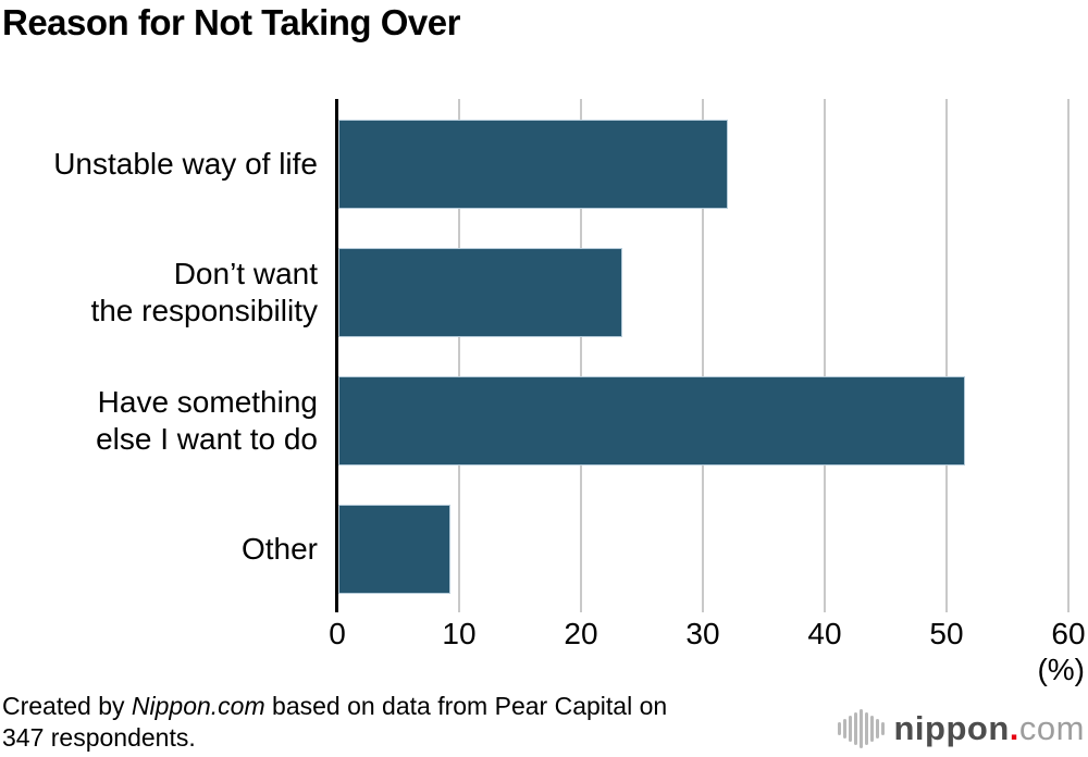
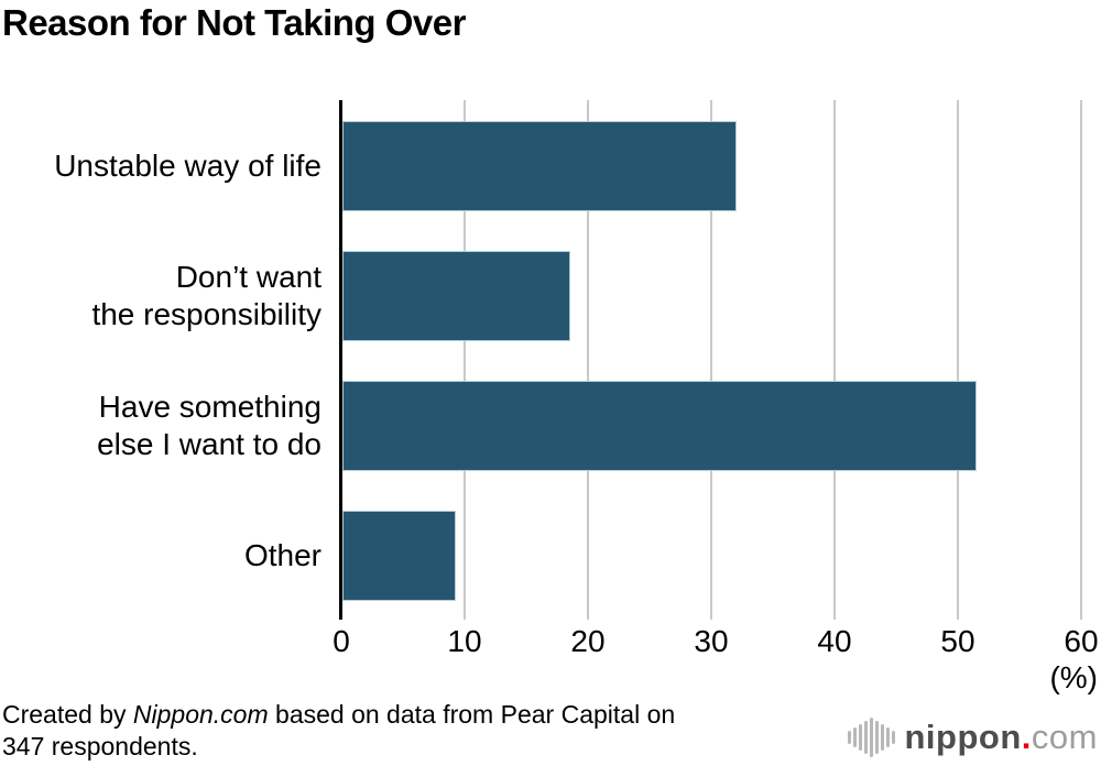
Don’t want the responsibility: 23.3 -> 18.5
